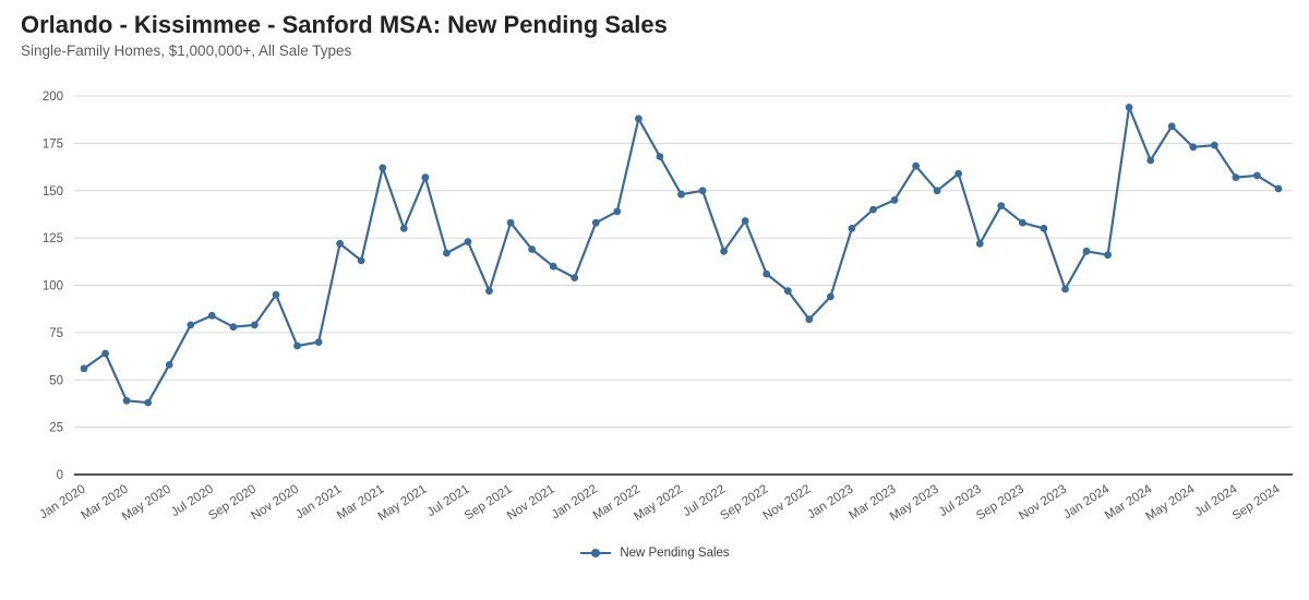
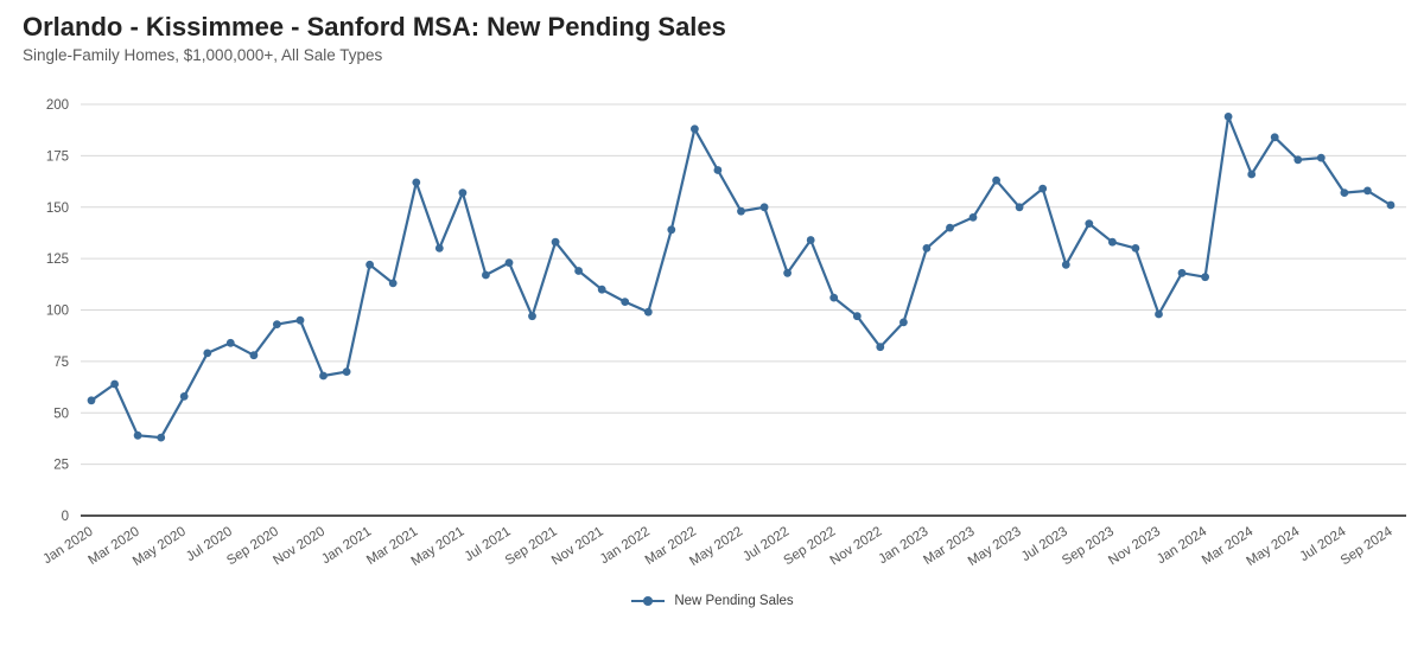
Sep 2020: 79 -> 93
Jan 2022: 133 -> 99
